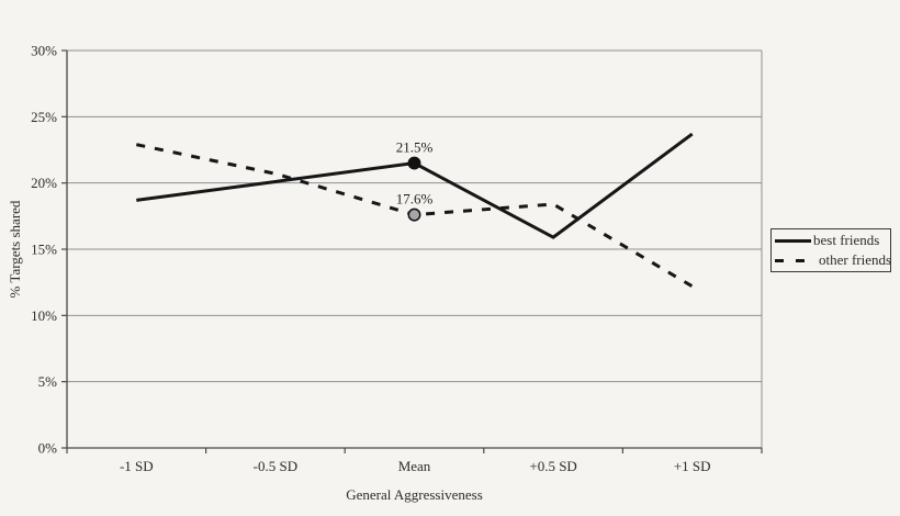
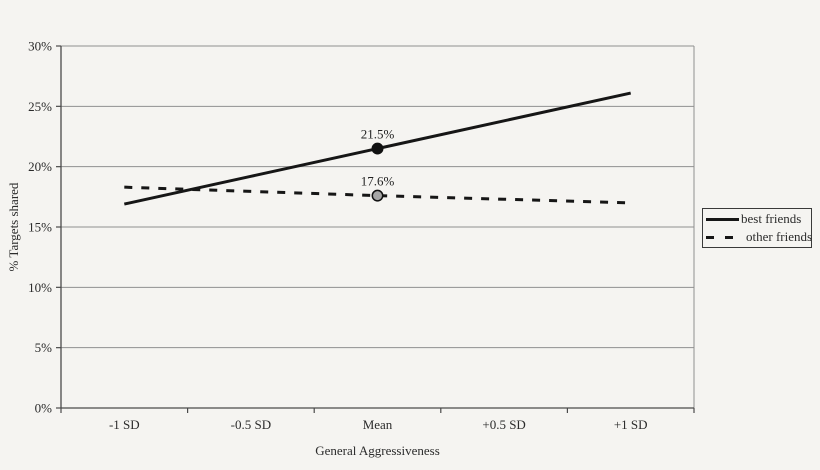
best friends/-1 SD: 18.7% -> 16.9%
other friends/-1 SD: 22.9% -> 18.3%
best friends/-0.5 SD: 20.1% -> 19.2%
other friends/-0.5 SD: 20.7% -> 17.9%
best friends/+0.5 SD: 15.9% -> 23.8%
other friends/+0.5 SD: 18.4% -> 17.3%
best friends/+1 SD: 23.7% -> 26.1%
other friends/+1 SD: 12.2% -> 17.0%
